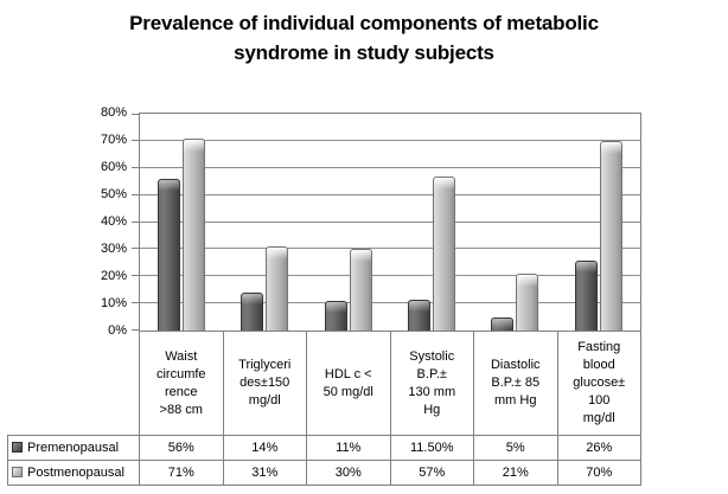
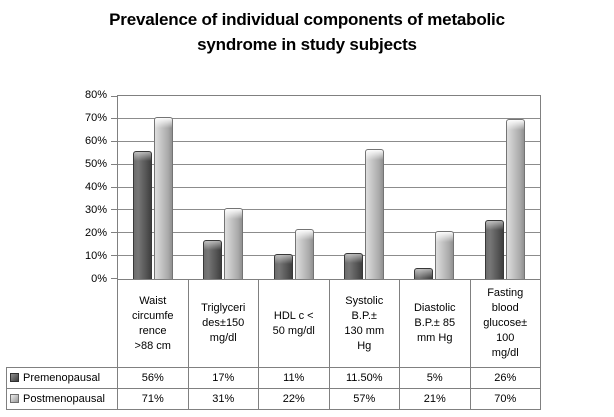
Premenopausal/Triglycerides±150 mg/dl: 14% -> 17%
Postmenopausal/HDL c < 50 mg/dl: 30% -> 22%
